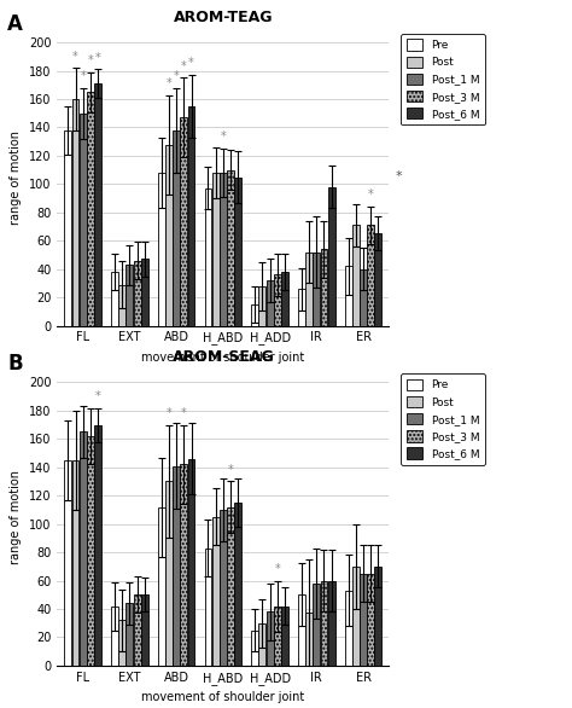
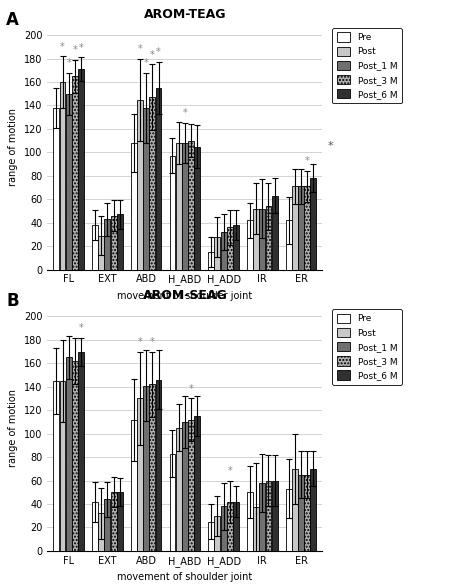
AROM-TEAG/Post/ABD: 128 -> 145
AROM-TEAG/Pre/IR: 26 -> 42
AROM-TEAG/Post_6 M/IR: 98 -> 63
AROM-TEAG/Post_1 M/ER: 40 -> 71
AROM-TEAG/Post_6 M/ER: 65 -> 78
